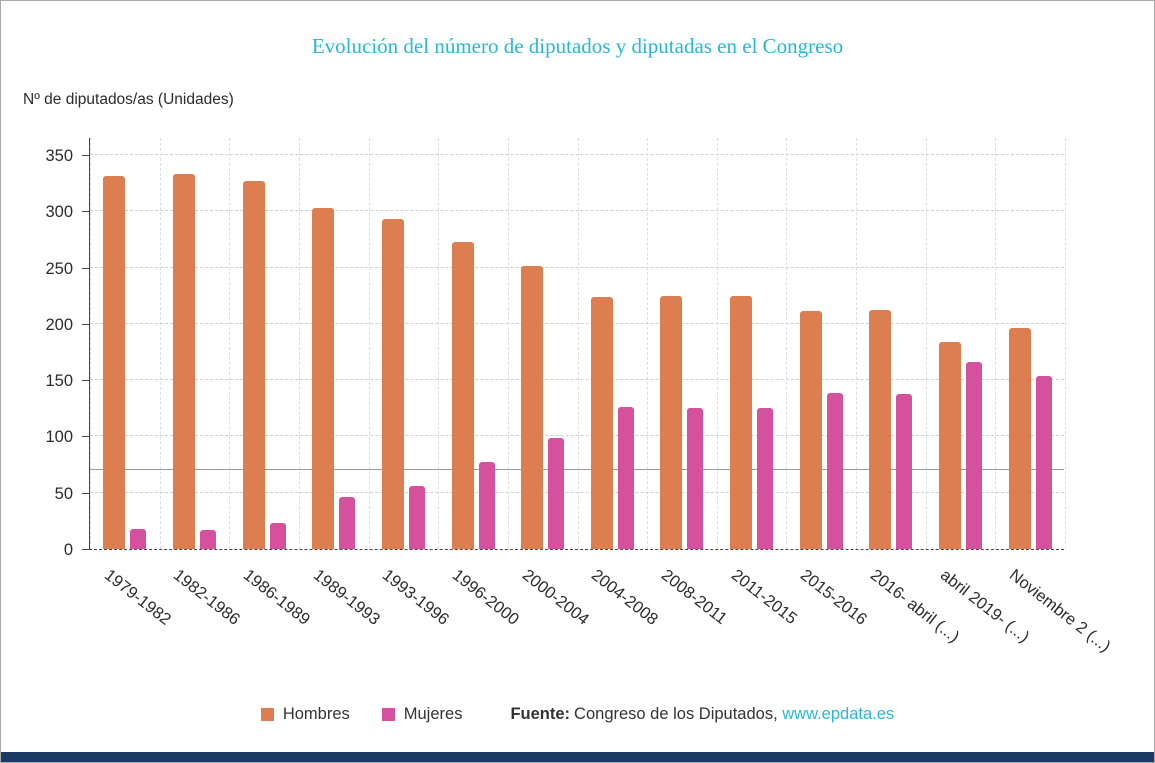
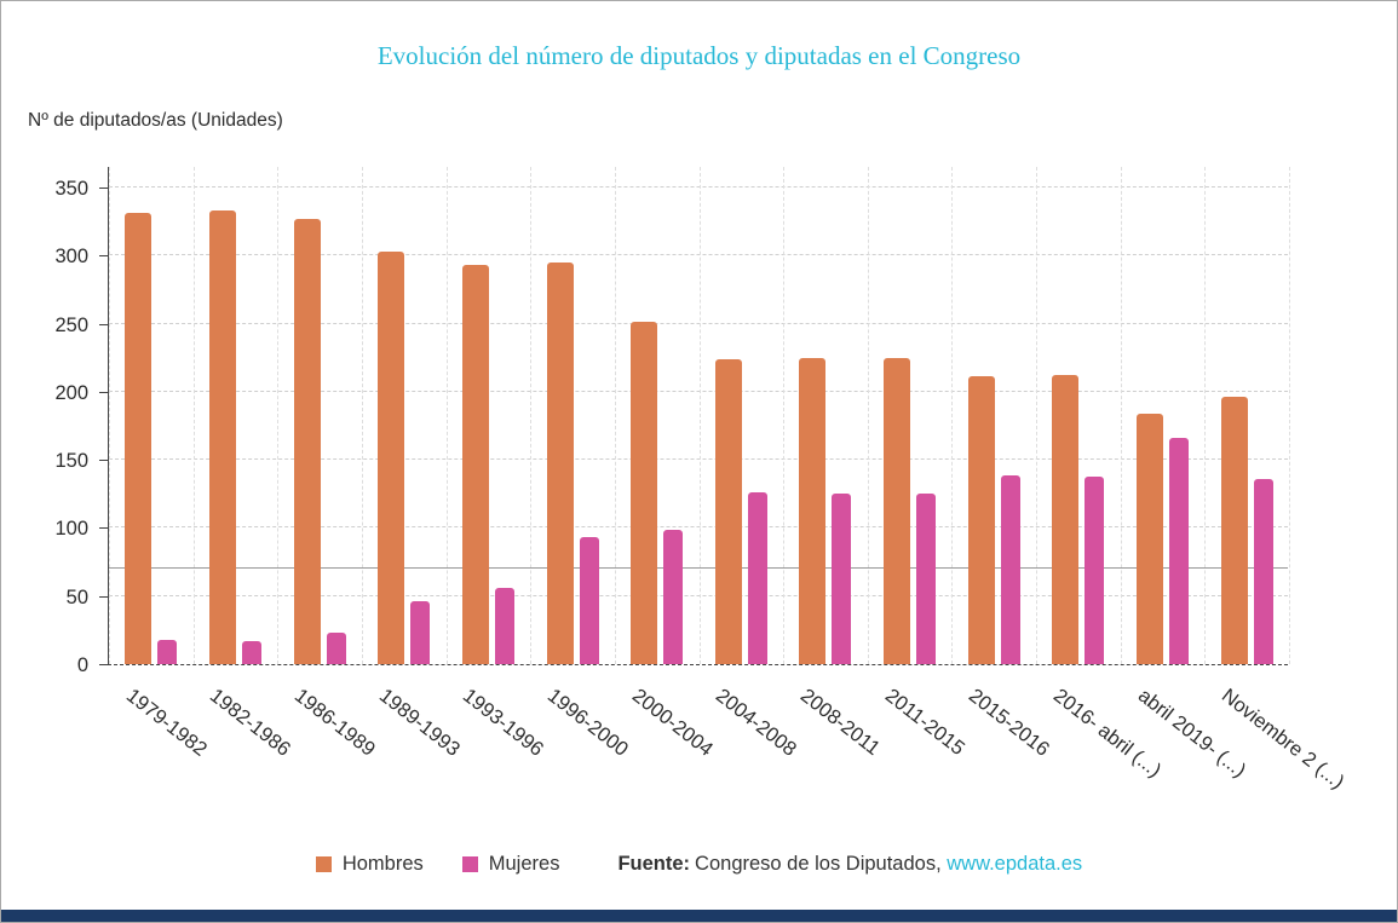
Hombres/1996-2000: 273 -> 295
Mujeres/1996-2000: 77 -> 93
Mujeres/Noviembre 2 (...): 154 -> 136
